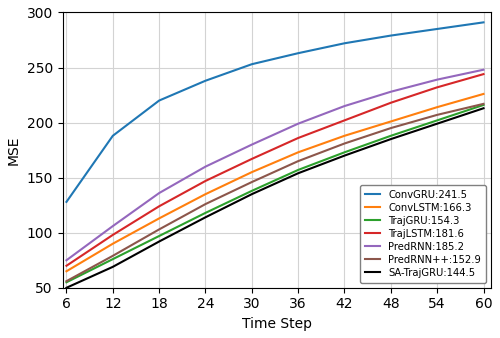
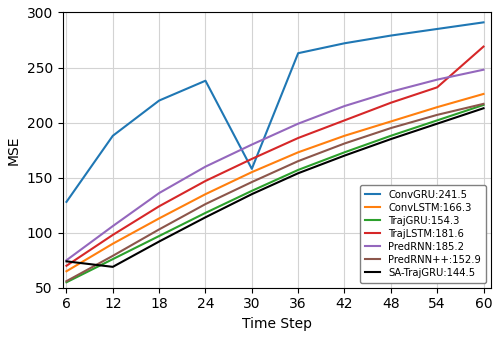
SA-TrajGRU:144.5/6: 50 -> 74
ConvGRU:241.5/30: 253 -> 158
TrajLSTM:181.6/60: 244 -> 269
